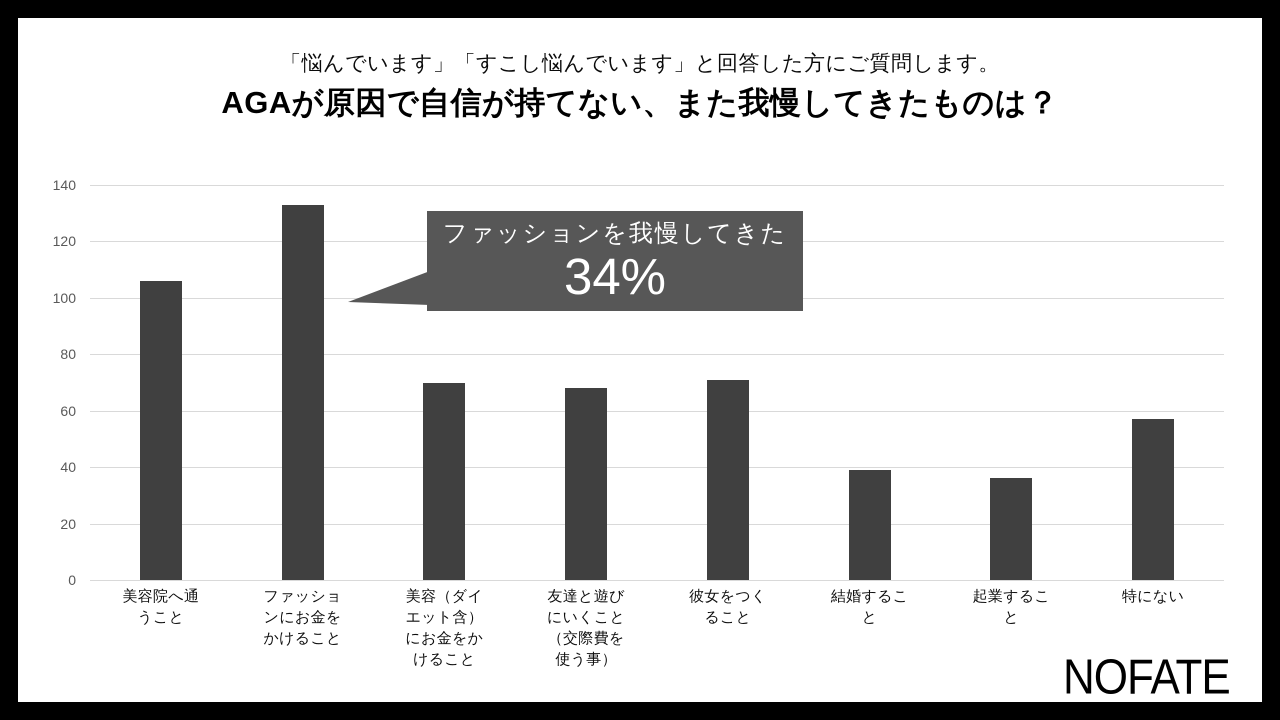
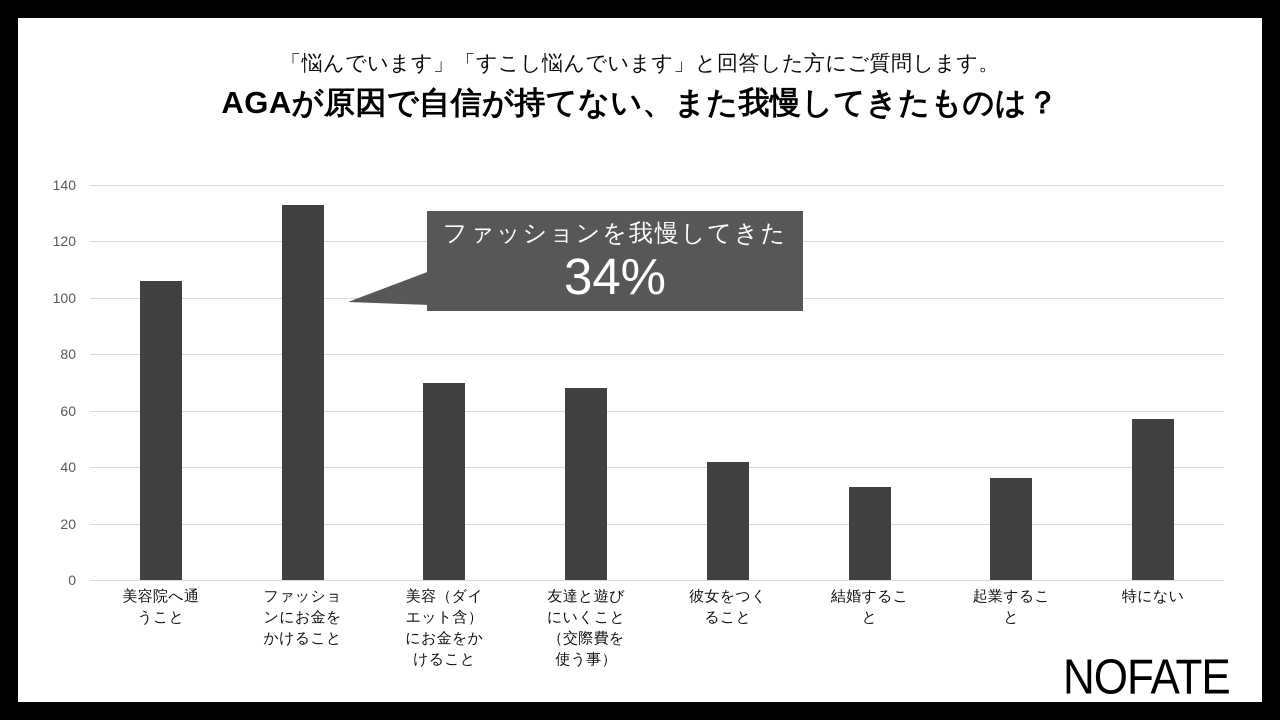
彼女をつくること: 71 -> 42
結婚すること: 39 -> 33
